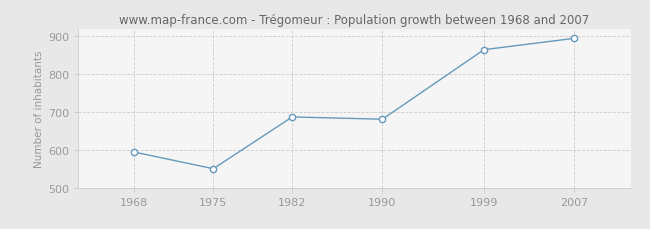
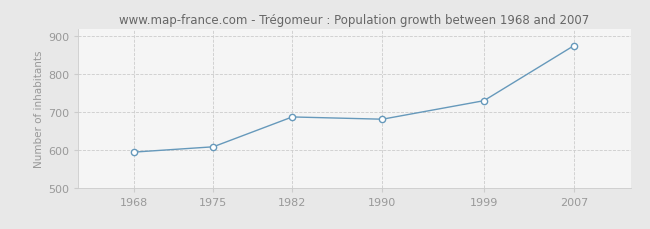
1975: 550 -> 608
1999: 865 -> 730
2007: 895 -> 876
